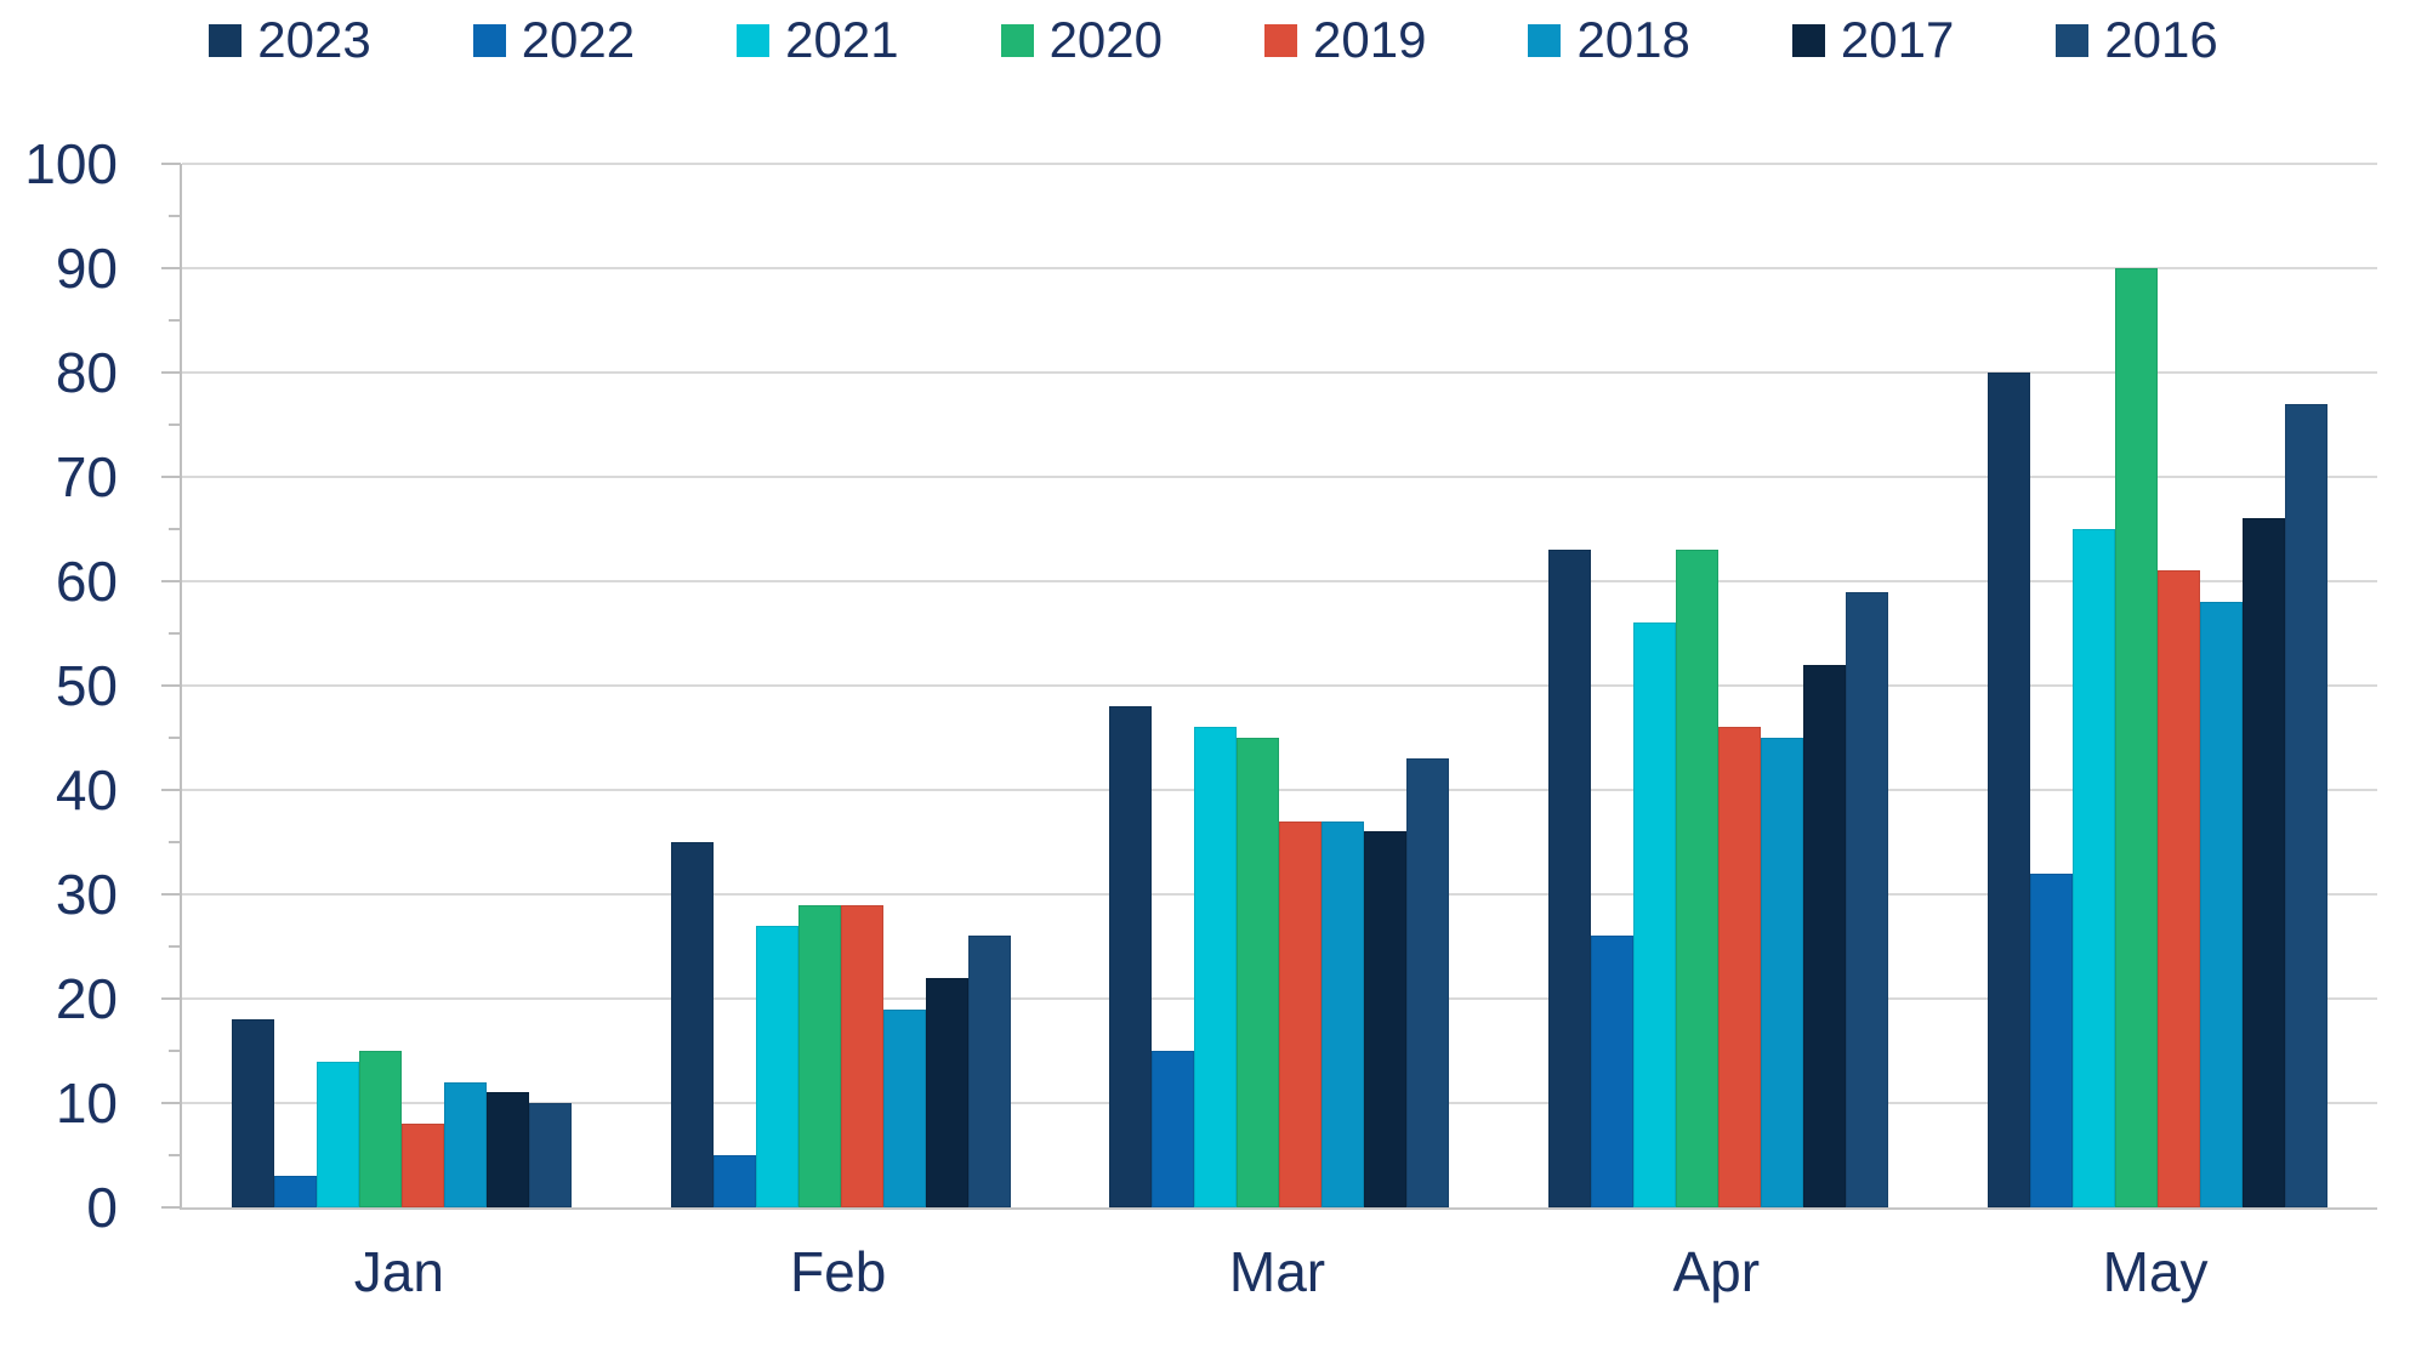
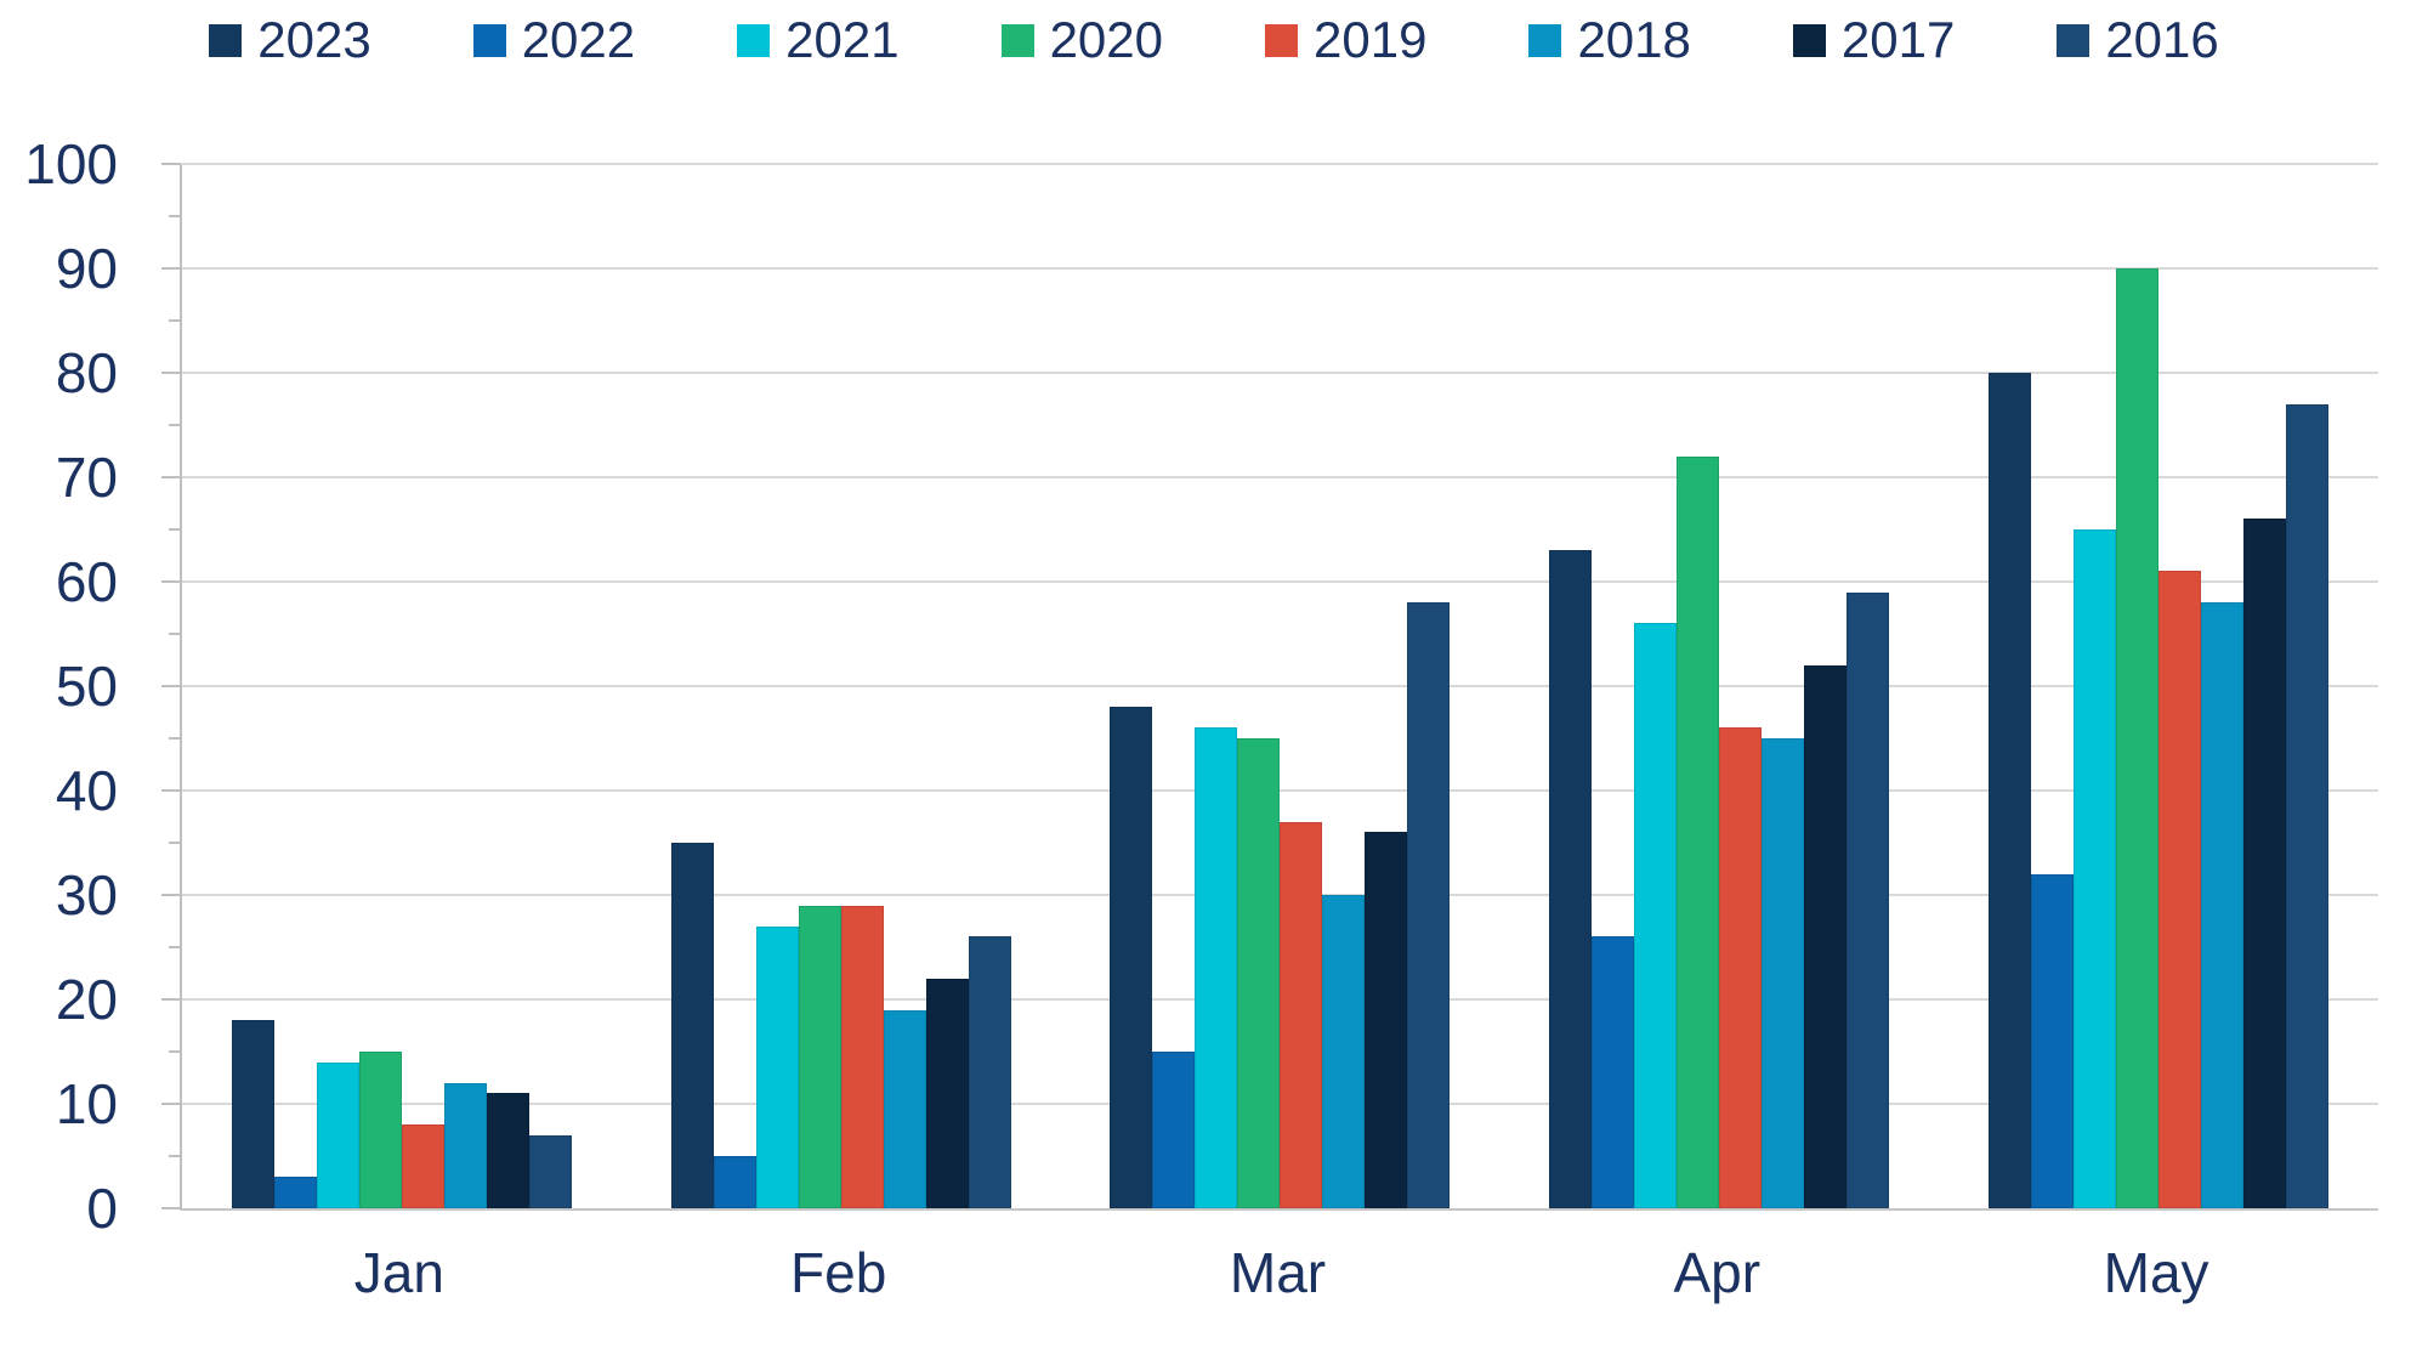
2016/Jan: 10 -> 7
2018/Mar: 37 -> 30
2016/Mar: 43 -> 58
2020/Apr: 63 -> 72
